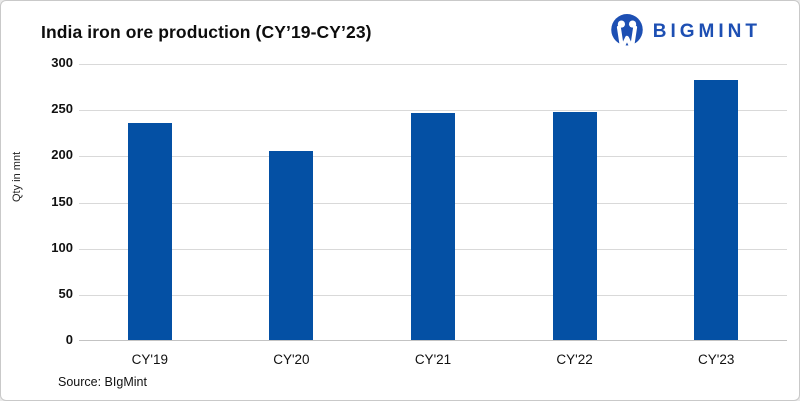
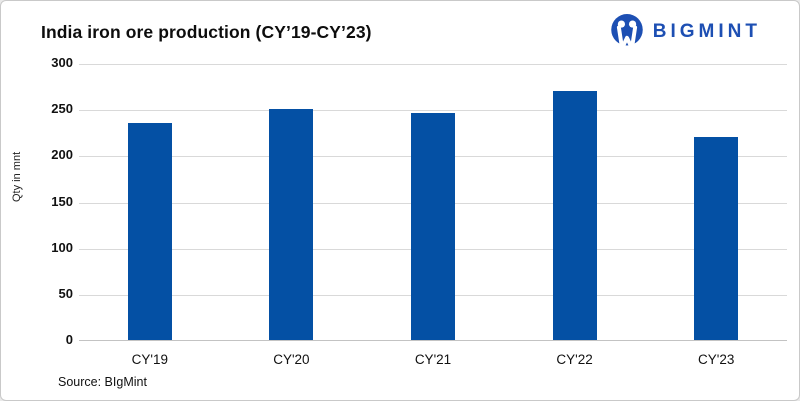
CY'20: 200 -> 250
CY'22: 250 -> 270
CY'23: 280 -> 220
